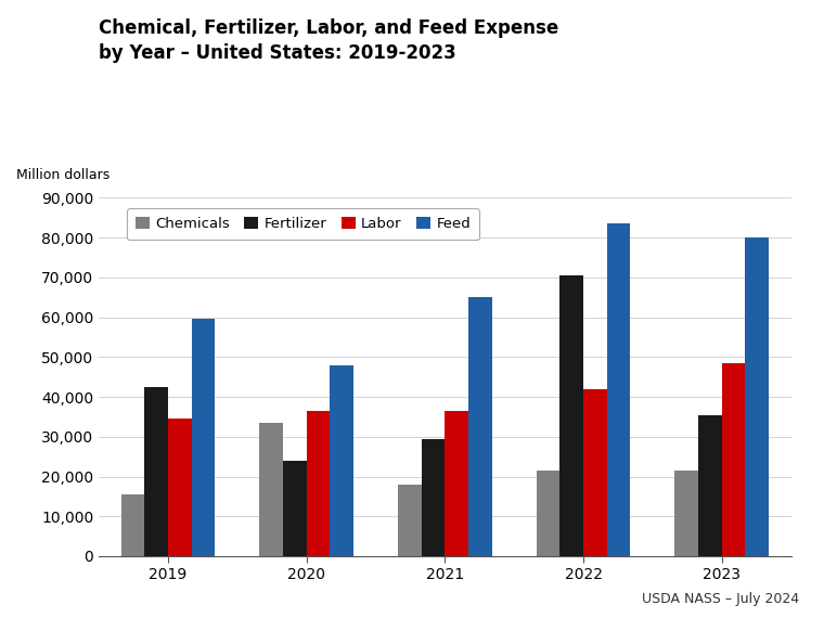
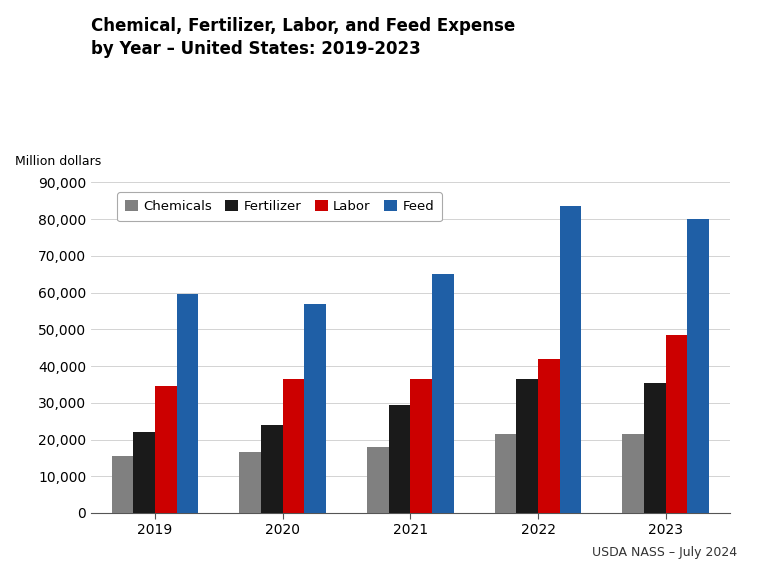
Fertilizer/2019: 42,500 -> 22,000
Chemicals/2020: 33,500 -> 16,500
Feed/2020: 48,000 -> 57,000
Fertilizer/2022: 70,500 -> 36,500
